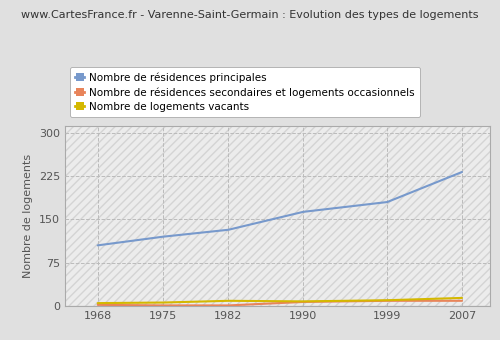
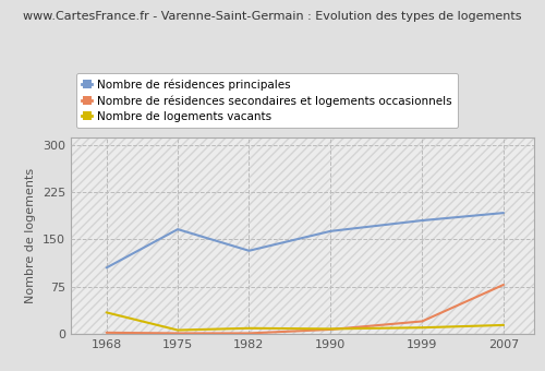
Nombre de logements vacants/1968: 5 -> 34
Nombre de résidences principales/1975: 120 -> 166
Nombre de résidences secondaires et logements occasionnels/1999: 9 -> 20
Nombre de résidences principales/2007: 232 -> 192
Nombre de résidences secondaires et logements occasionnels/2007: 9 -> 78
